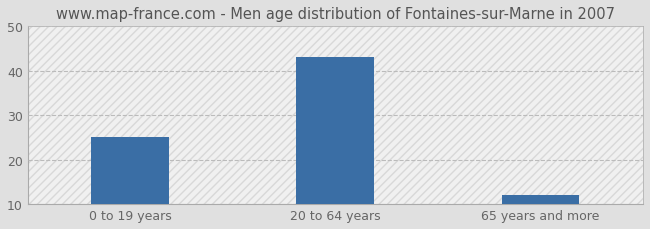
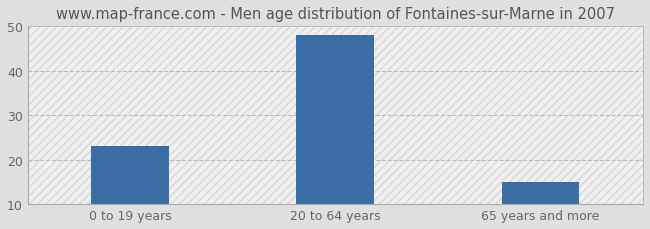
0 to 19 years: 25 -> 23
20 to 64 years: 43 -> 48
65 years and more: 12 -> 15
